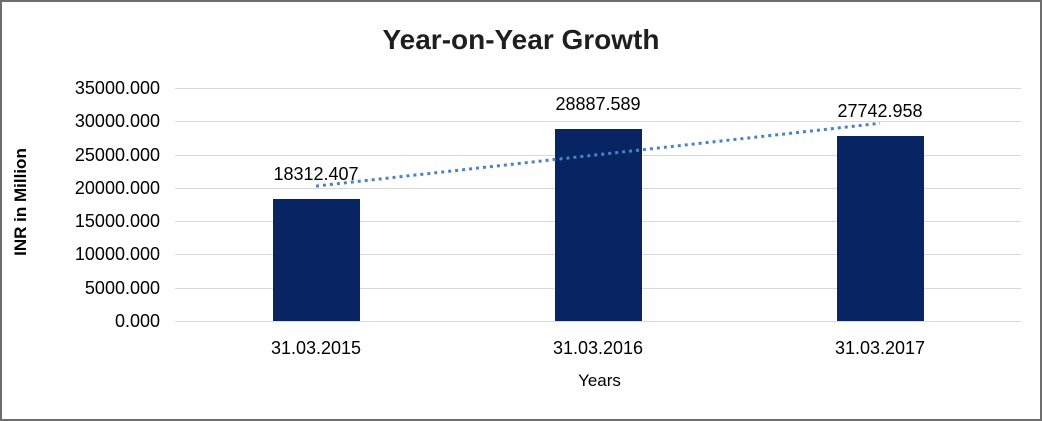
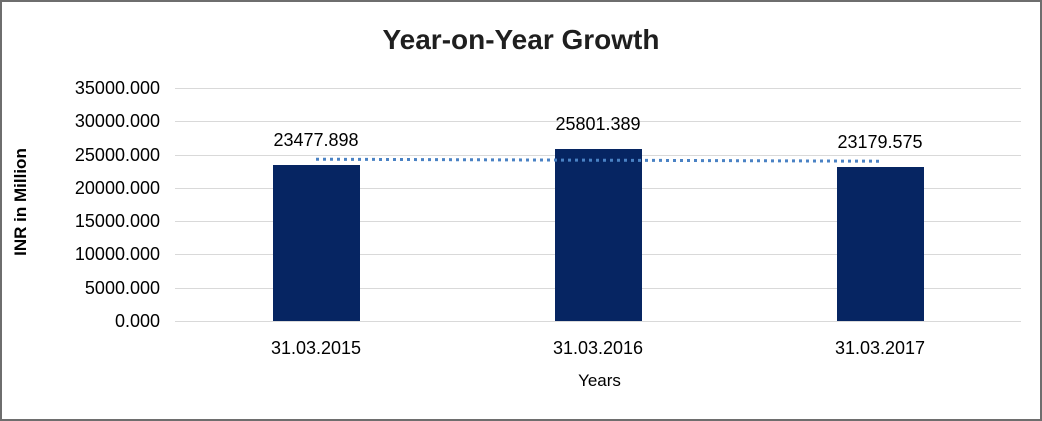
31.03.2015: 18312.407 -> 23477.898
31.03.2016: 28887.589 -> 25801.389
31.03.2017: 27742.958 -> 23179.575
